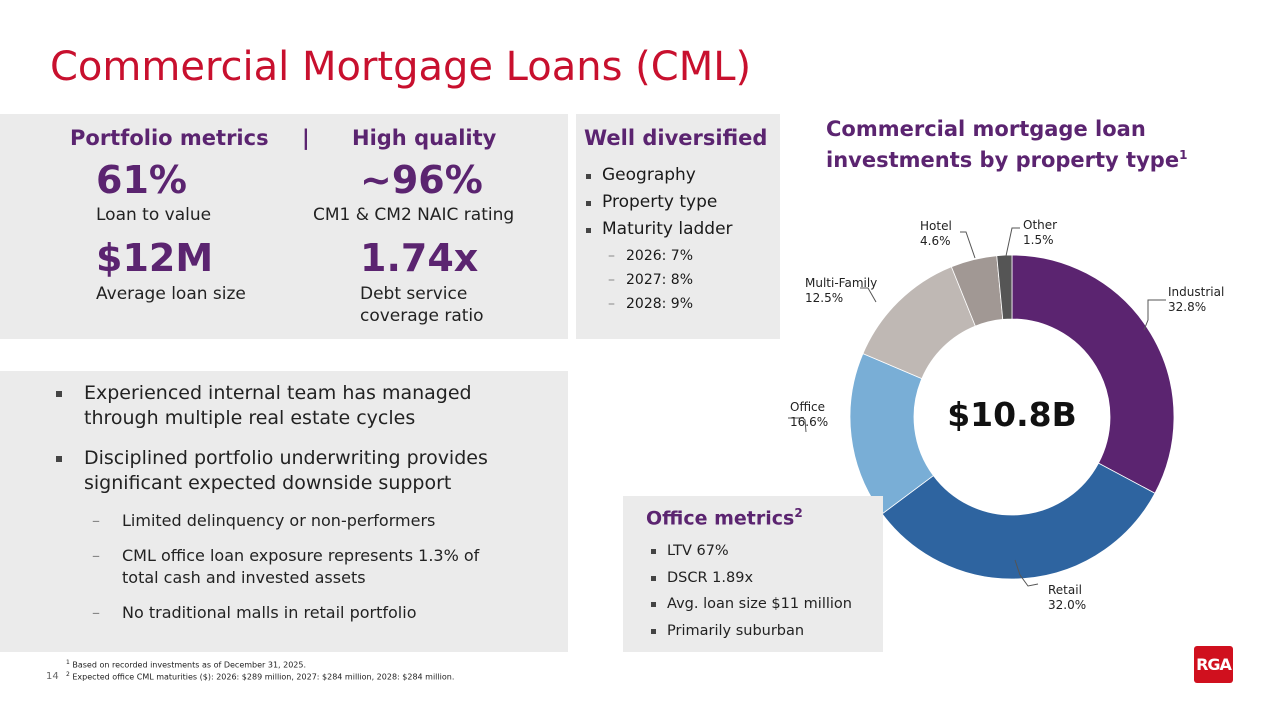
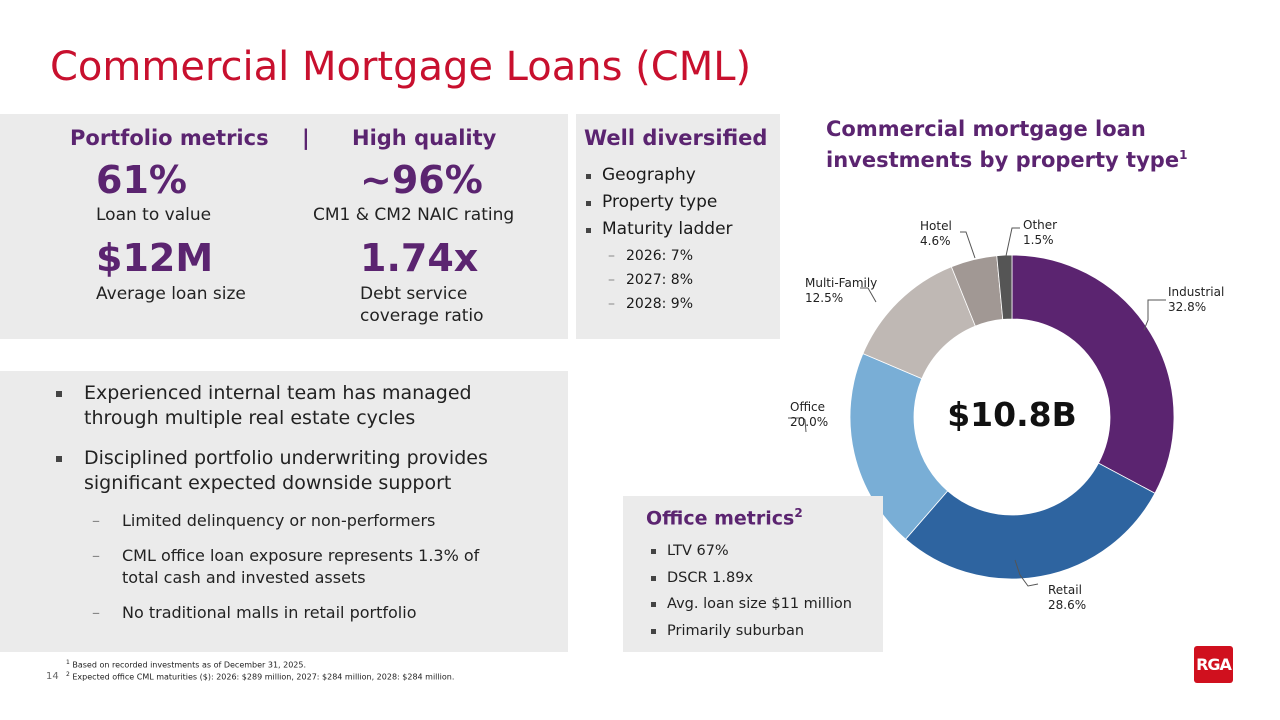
Retail: 32.0% -> 28.6%
Office: 16.6% -> 20.0%
